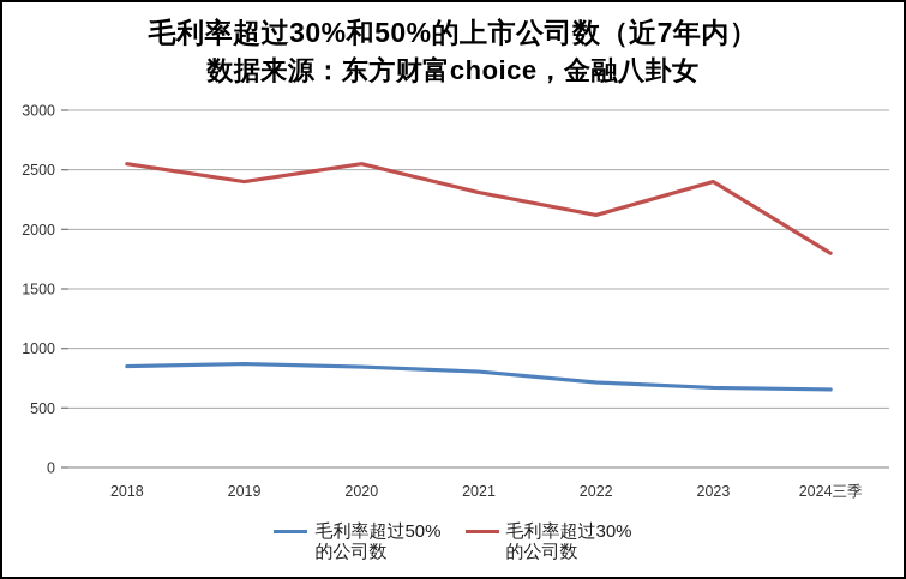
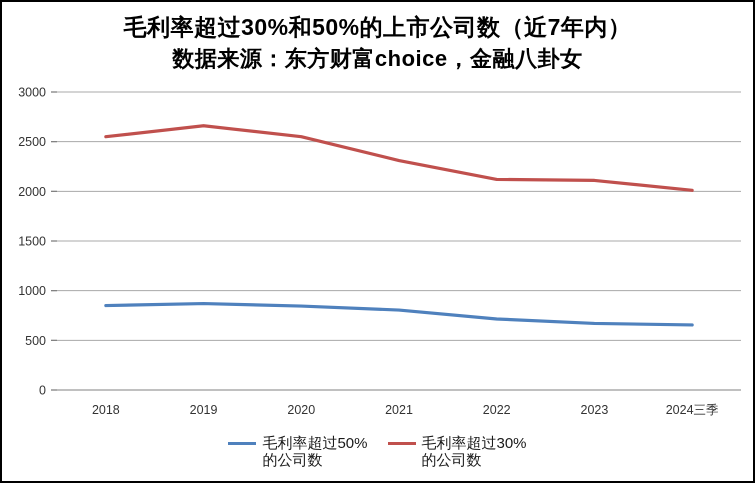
毛利率超过30%的公司数/2019: 2400 -> 2700
毛利率超过30%的公司数/2023: 2400 -> 2100
毛利率超过30%的公司数/2024三季: 1800 -> 2000
